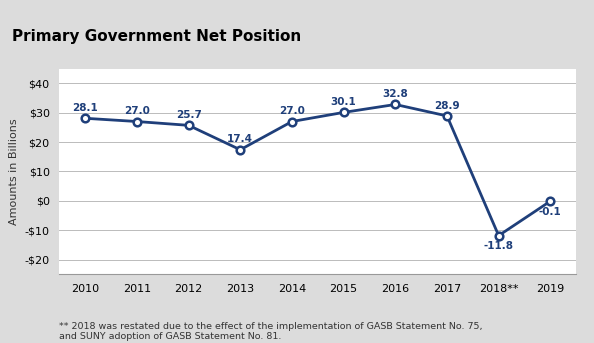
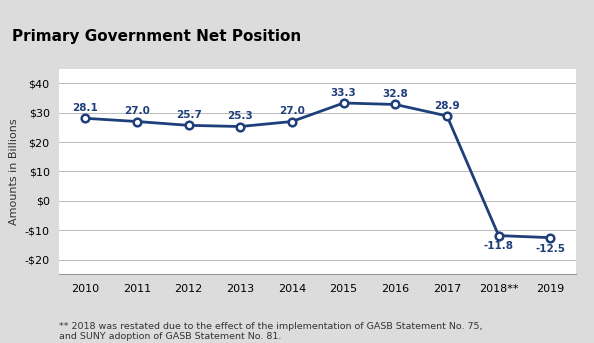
2013: 17.4 -> 25.3
2015: 30.1 -> 33.3
2019: -0.1 -> -12.5
